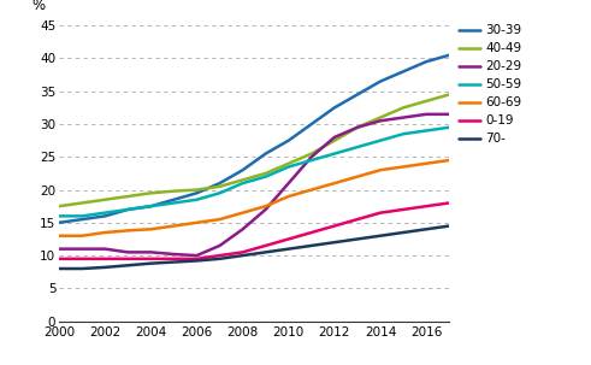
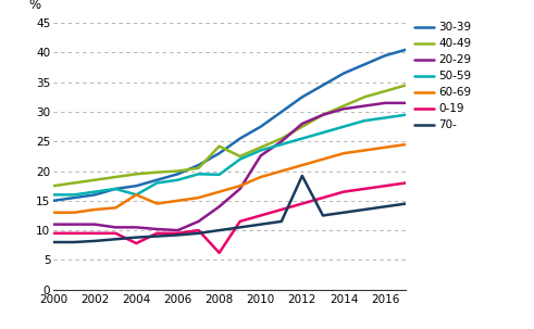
50-59/2004: 17.5 -> 16.0
60-69/2004: 14.0 -> 16.0
0-19/2004: 9.5 -> 7.8
40-49/2008: 21.5 -> 24.2
50-59/2008: 21.0 -> 19.4
0-19/2008: 10.5 -> 6.2
20-29/2010: 21.0 -> 22.6
70-/2012: 12.0 -> 19.2
